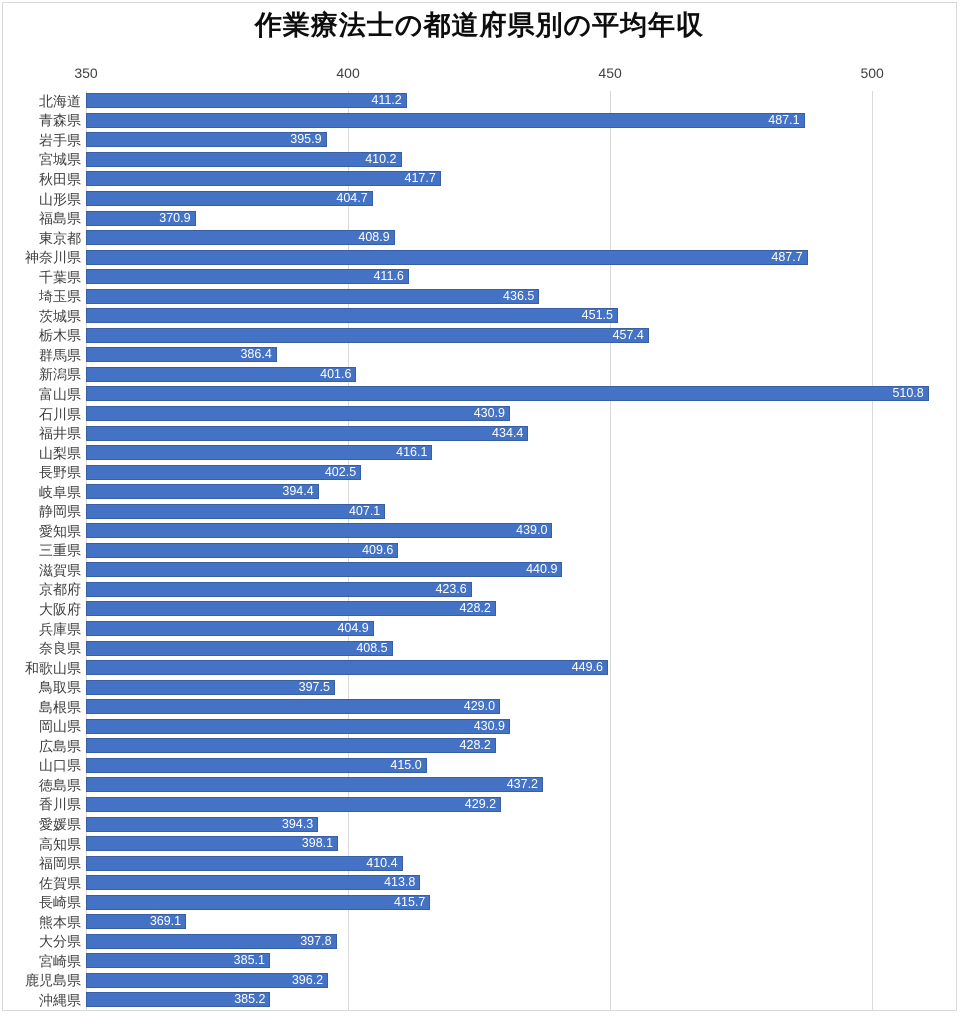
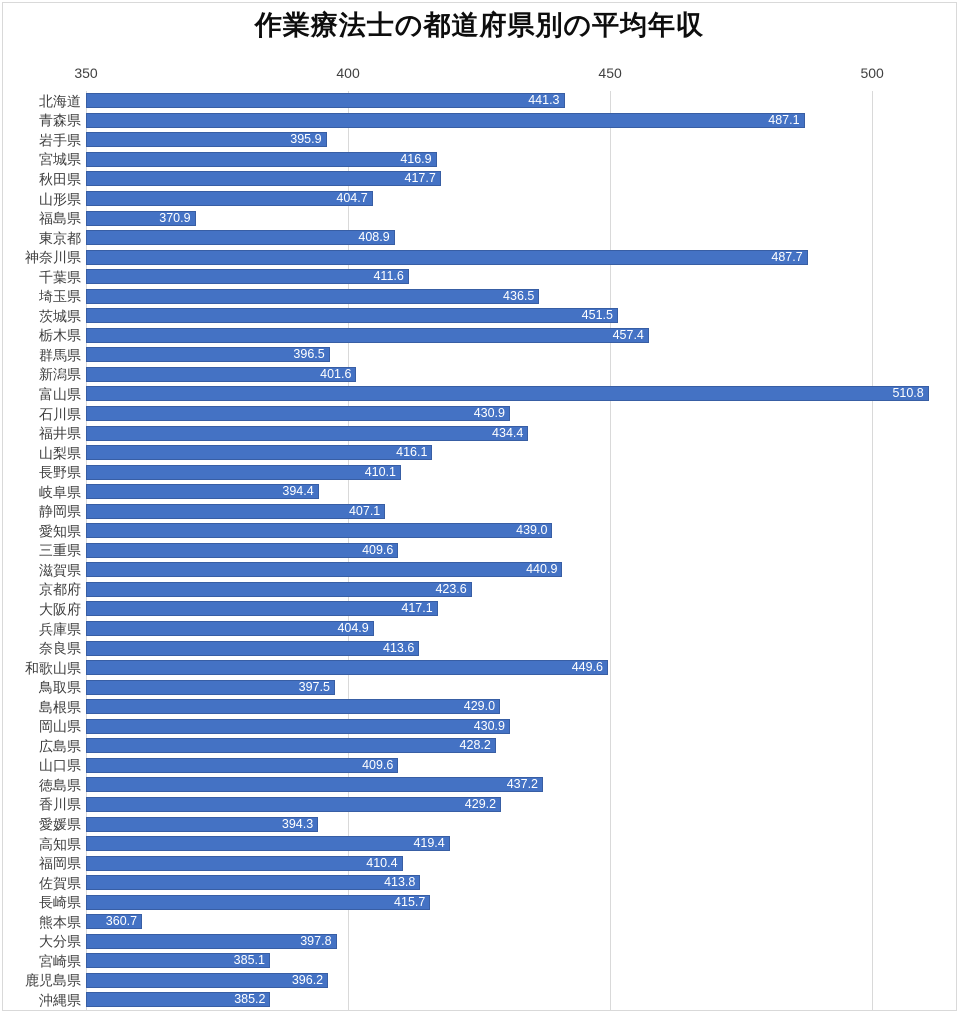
北海道: 411.2 -> 441.3
宮城県: 410.2 -> 416.9
群馬県: 386.4 -> 396.5
長野県: 402.5 -> 410.1
大阪府: 428.2 -> 417.1
奈良県: 408.5 -> 413.6
山口県: 415.0 -> 409.6
高知県: 398.1 -> 419.4
熊本県: 369.1 -> 360.7
